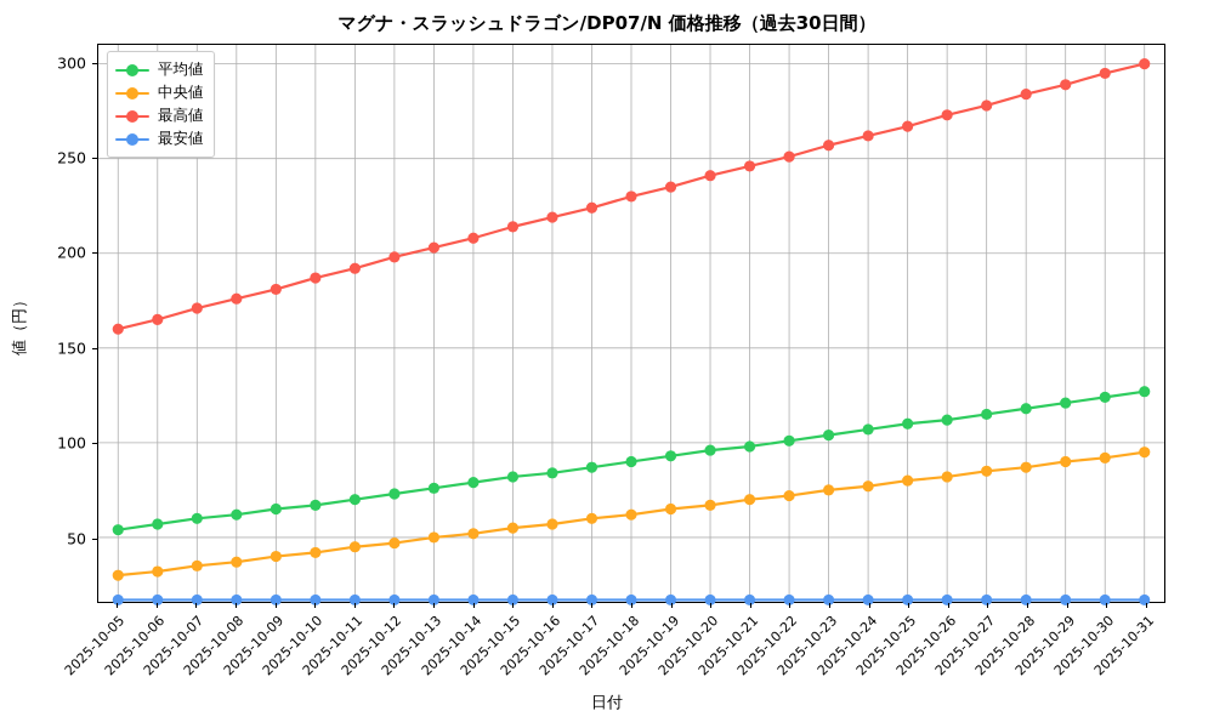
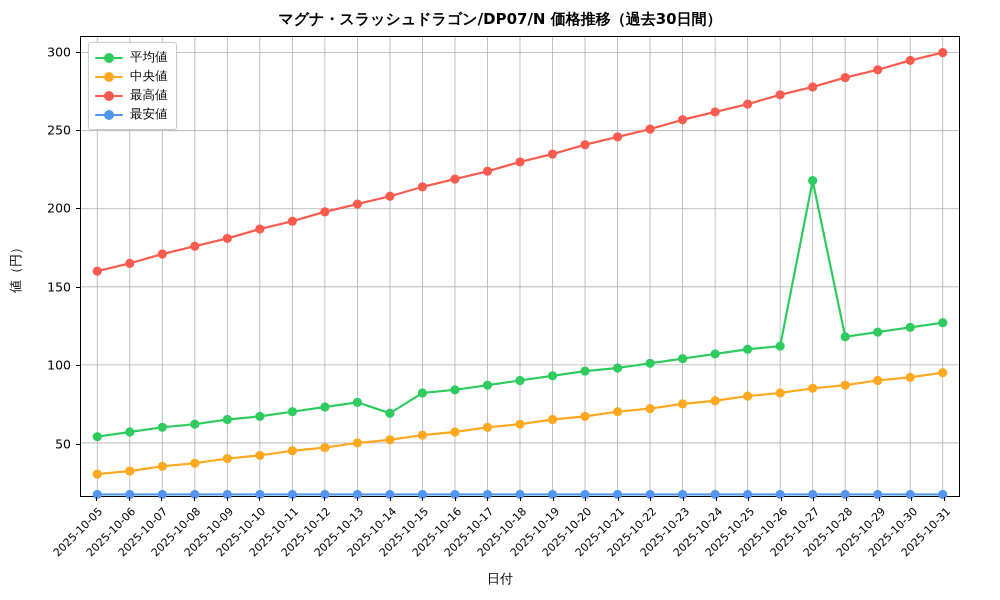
平均値/2025-10-14: 79 -> 69
平均値/2025-10-27: 115 -> 218
